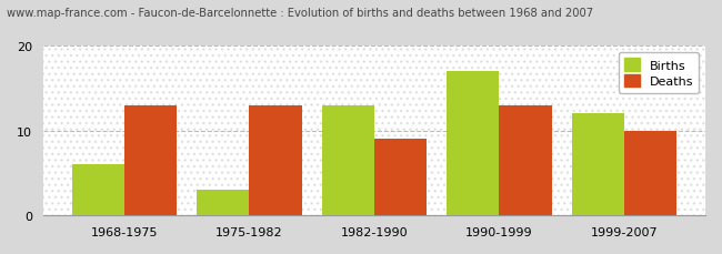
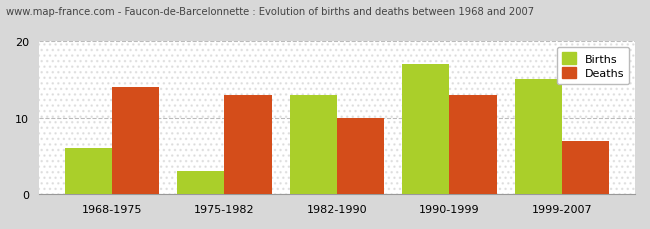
Deaths/1968-1975: 13 -> 14
Deaths/1982-1990: 9 -> 10
Births/1999-2007: 12 -> 15
Deaths/1999-2007: 10 -> 7
